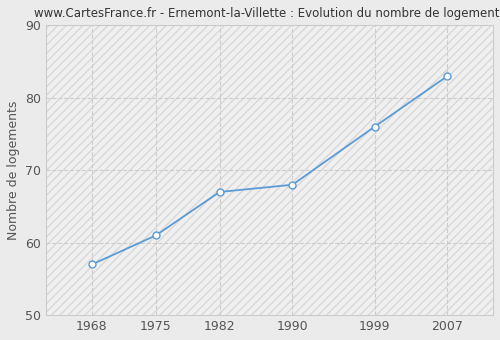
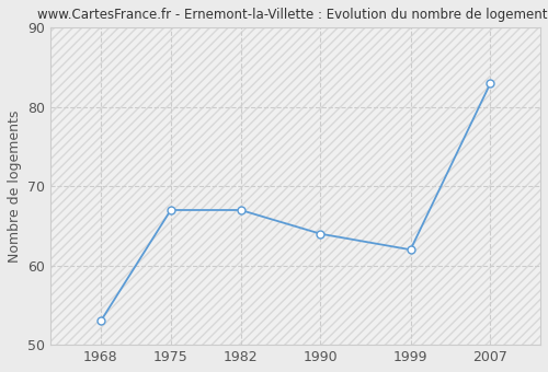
1968: 57 -> 53
1975: 61 -> 67
1990: 68 -> 64
1999: 76 -> 62
